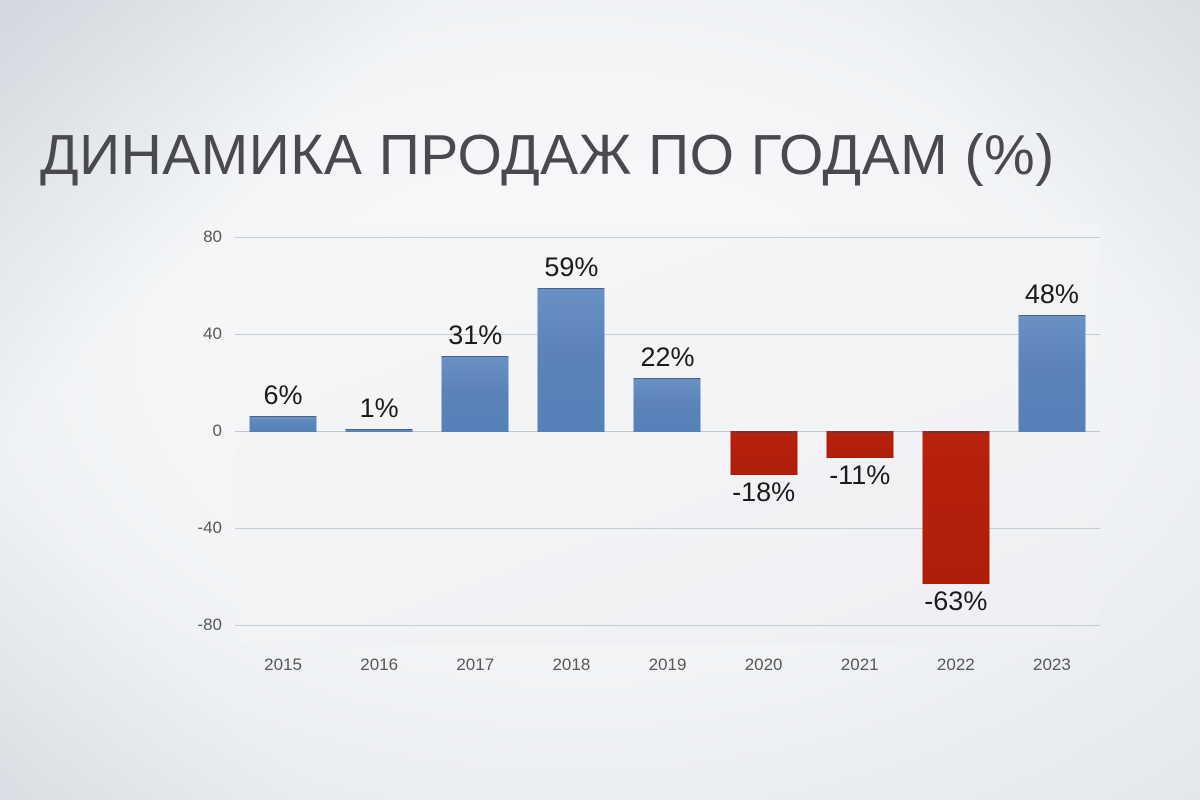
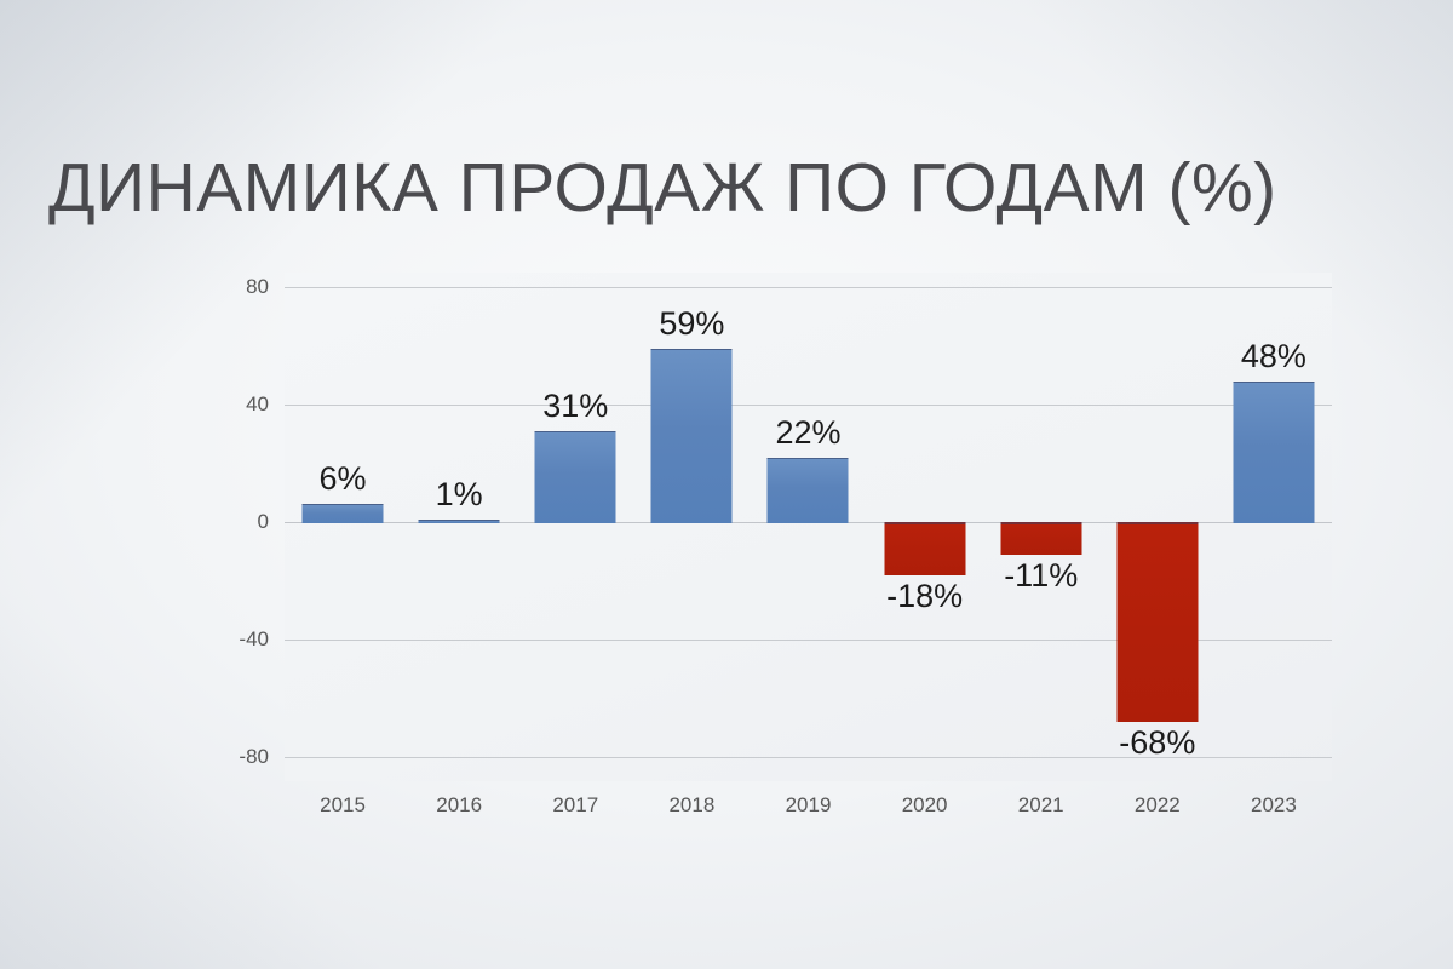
2022: -63% -> -68%
